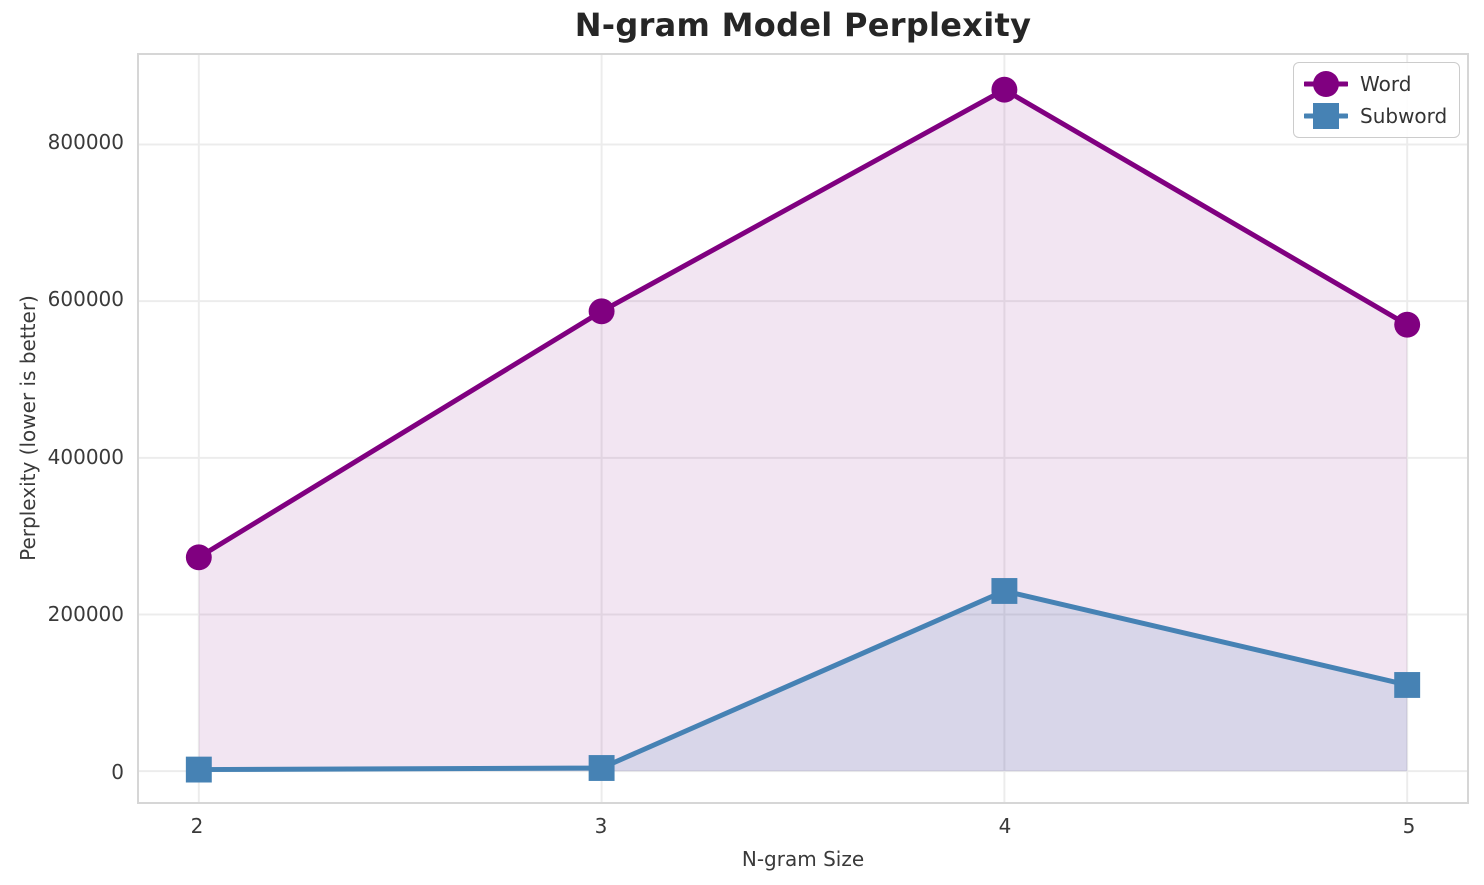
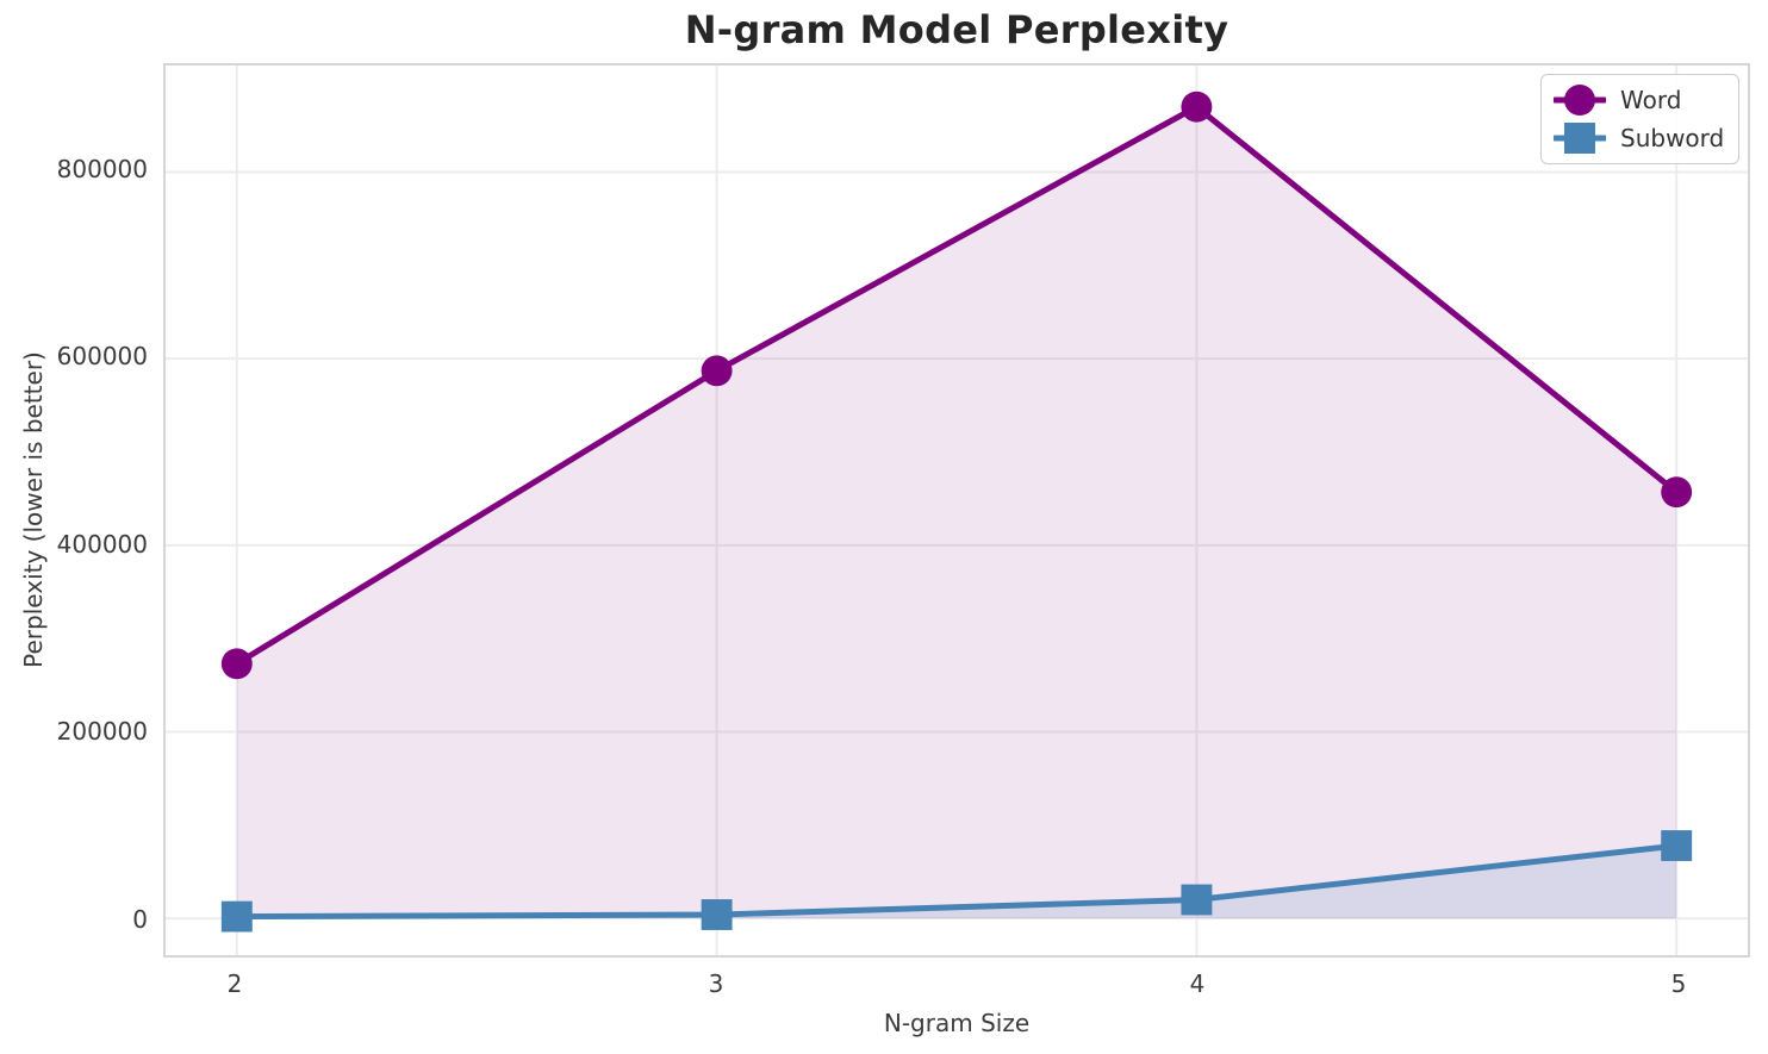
Subword/4: 230000 -> 20000
Word/5: 570000 -> 460000
Subword/5: 110000 -> 80000
